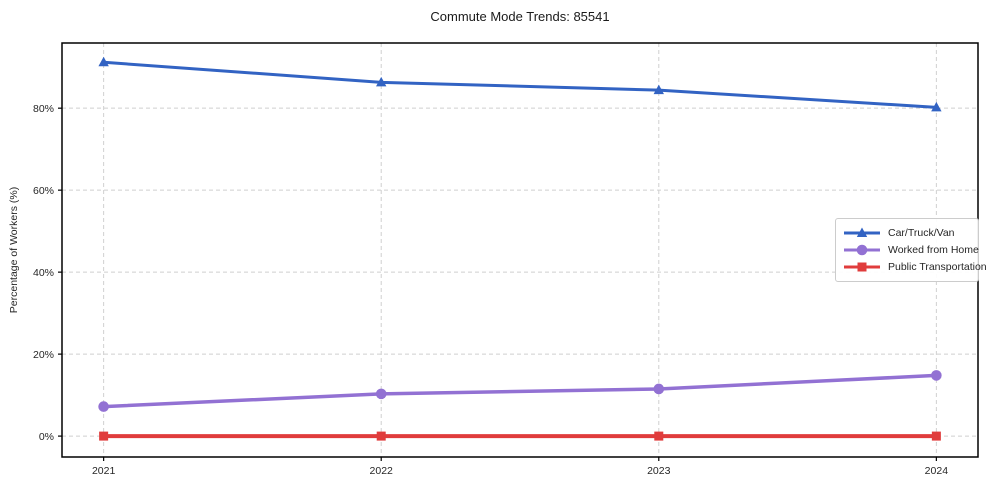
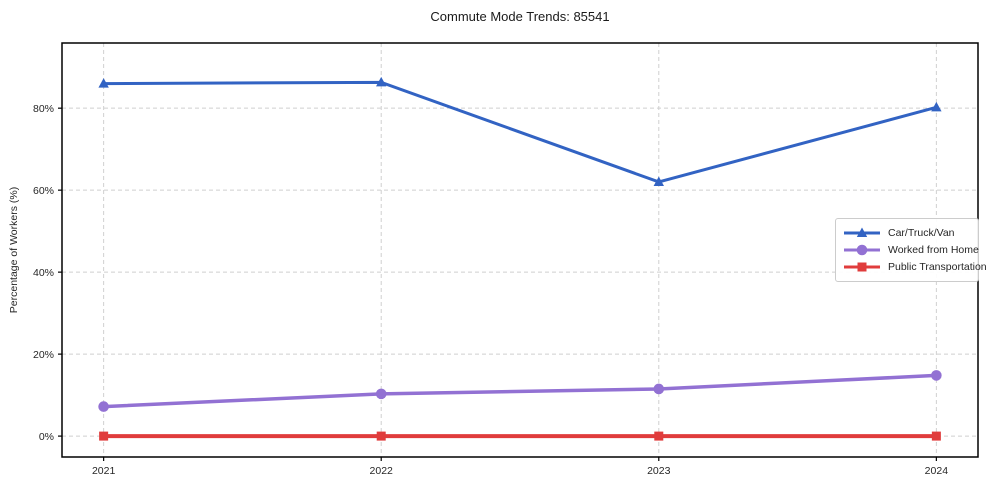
Car/Truck/Van/2021: 91% -> 86%
Car/Truck/Van/2023: 84% -> 62%
